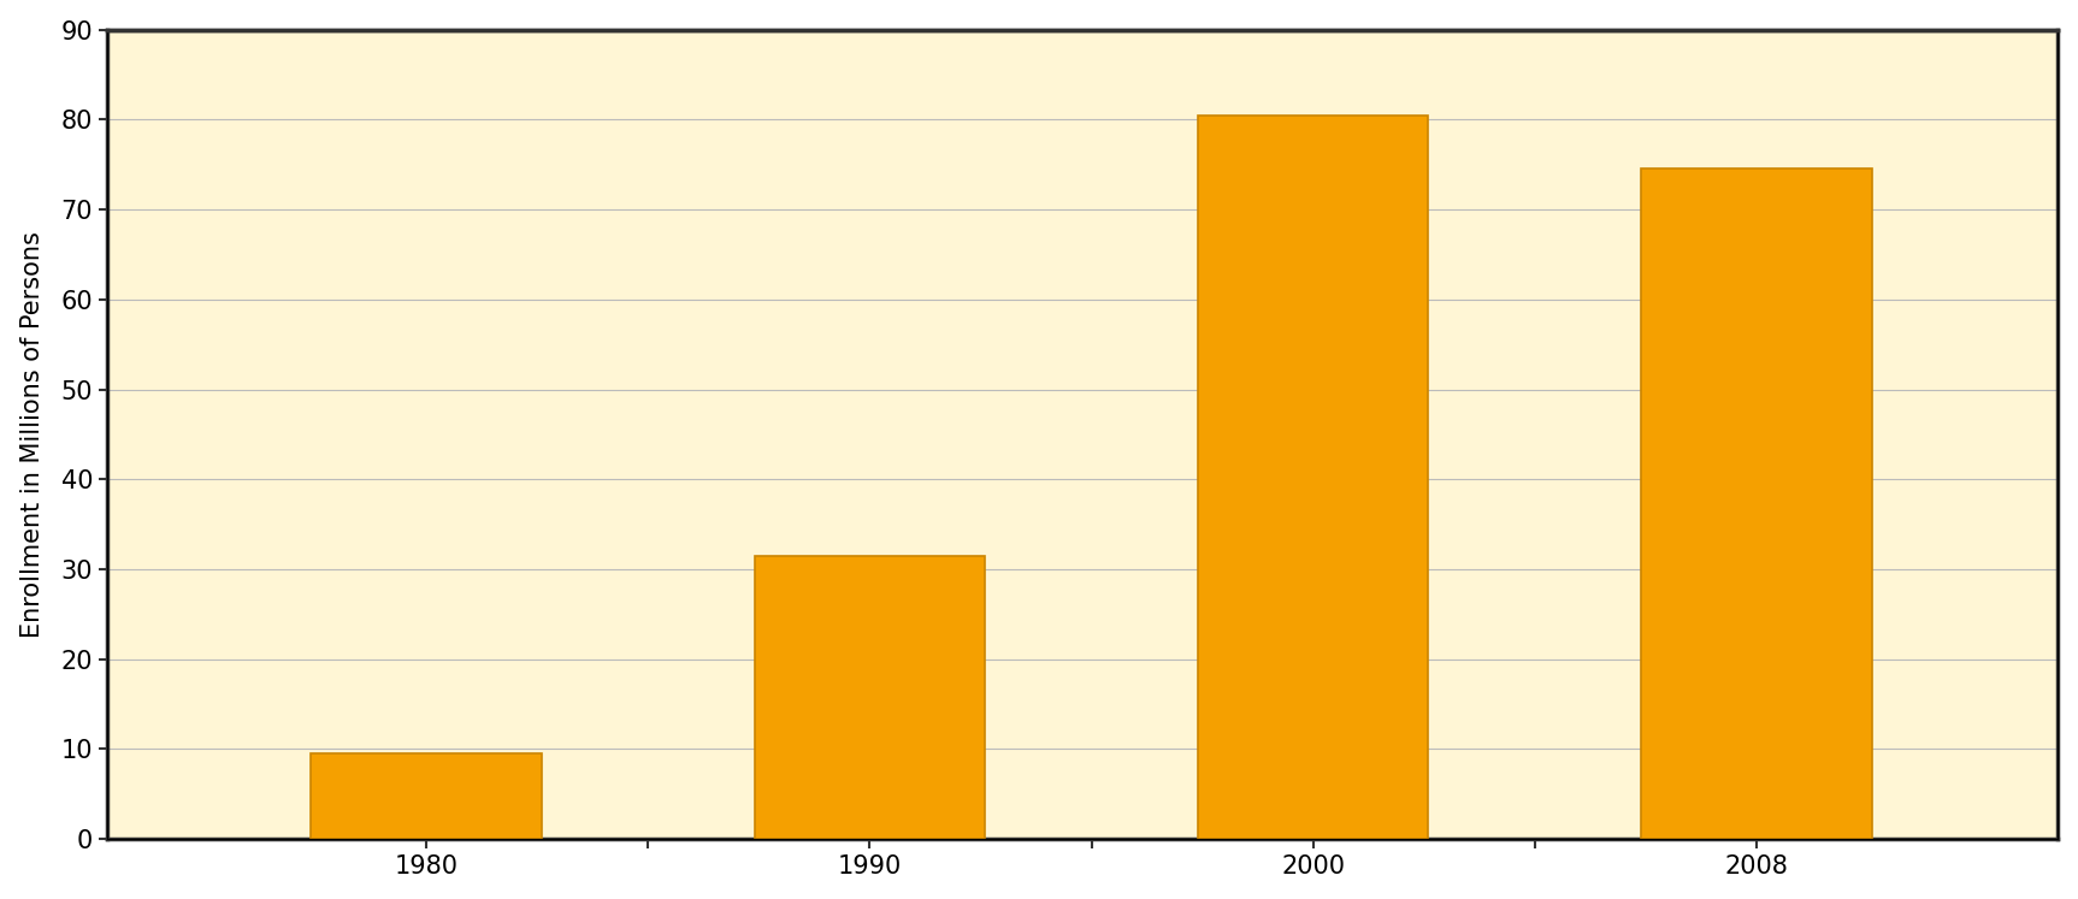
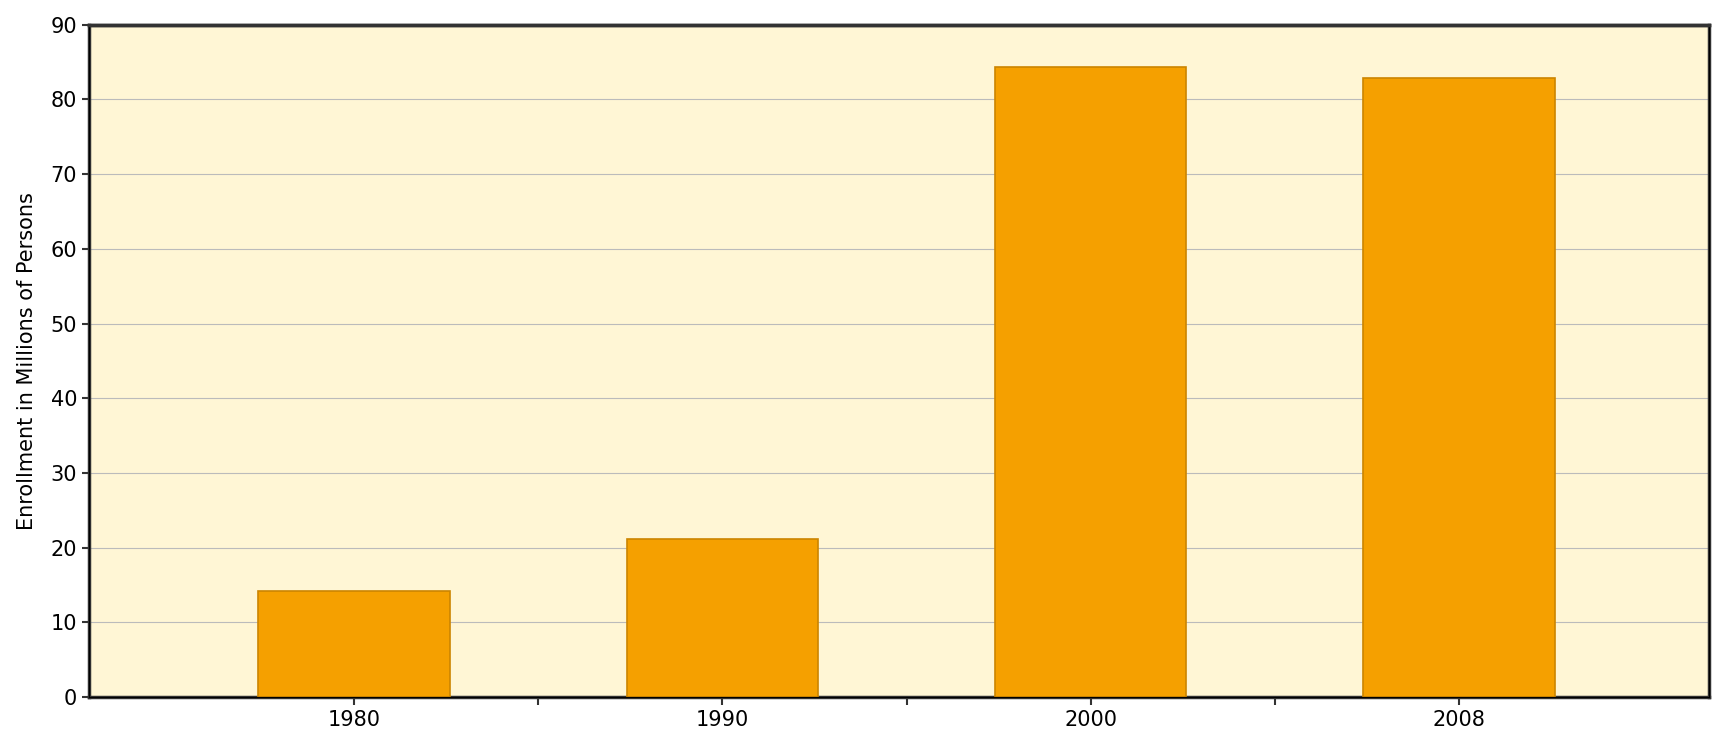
1980: 9.5 -> 14.2
1990: 31.5 -> 21.2
2000: 80.5 -> 84.4
2008: 74.5 -> 82.8
